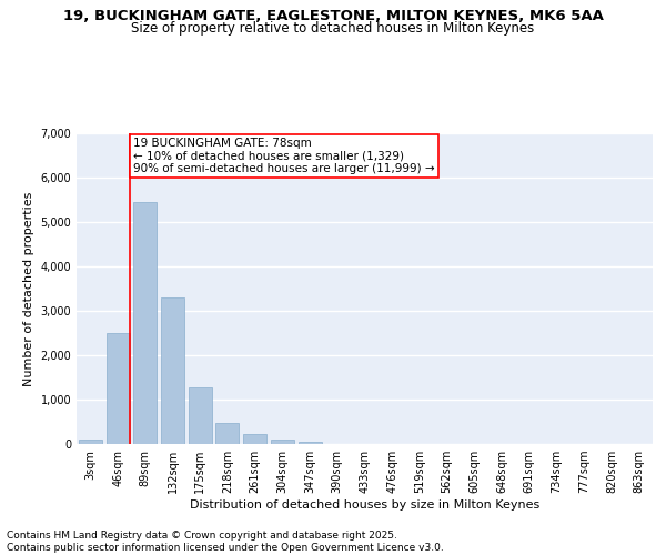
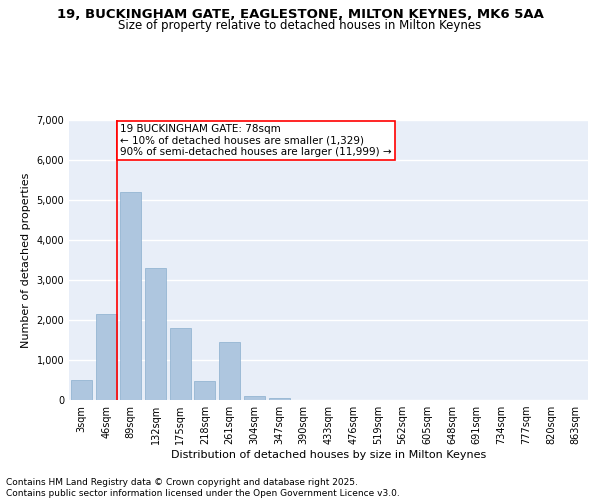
3sqm: 100 -> 500
46sqm: 2,500 -> 2,150
89sqm: 5,450 -> 5,200
175sqm: 1,280 -> 1,800
261sqm: 220 -> 1,450
